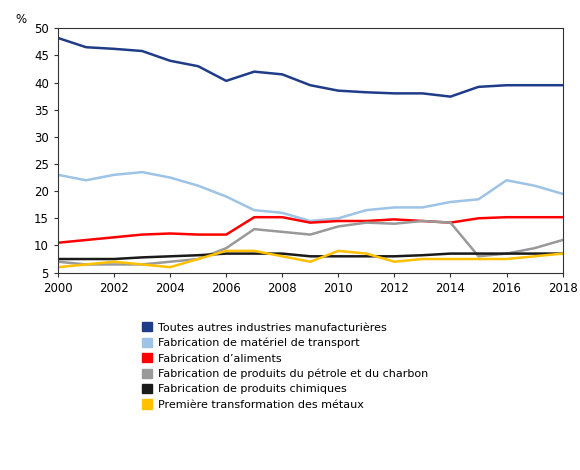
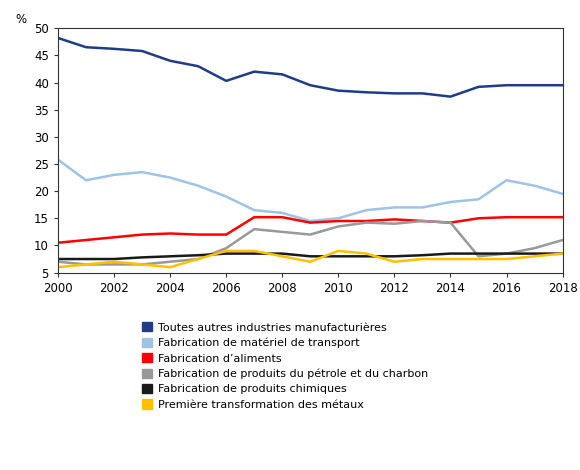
Fabrication de matériel de transport/2000: 23.0 -> 25.8
